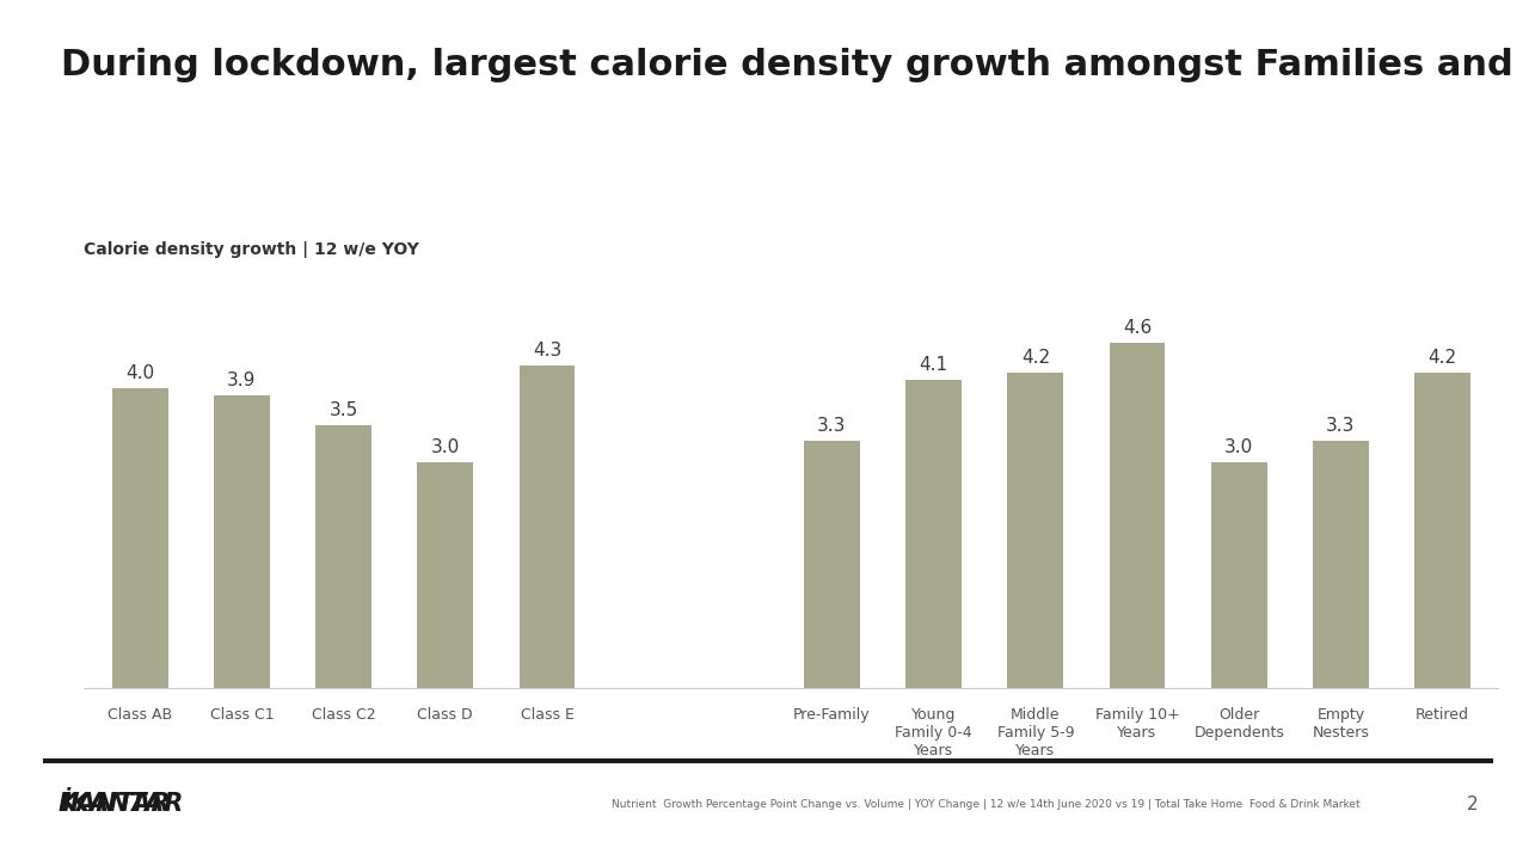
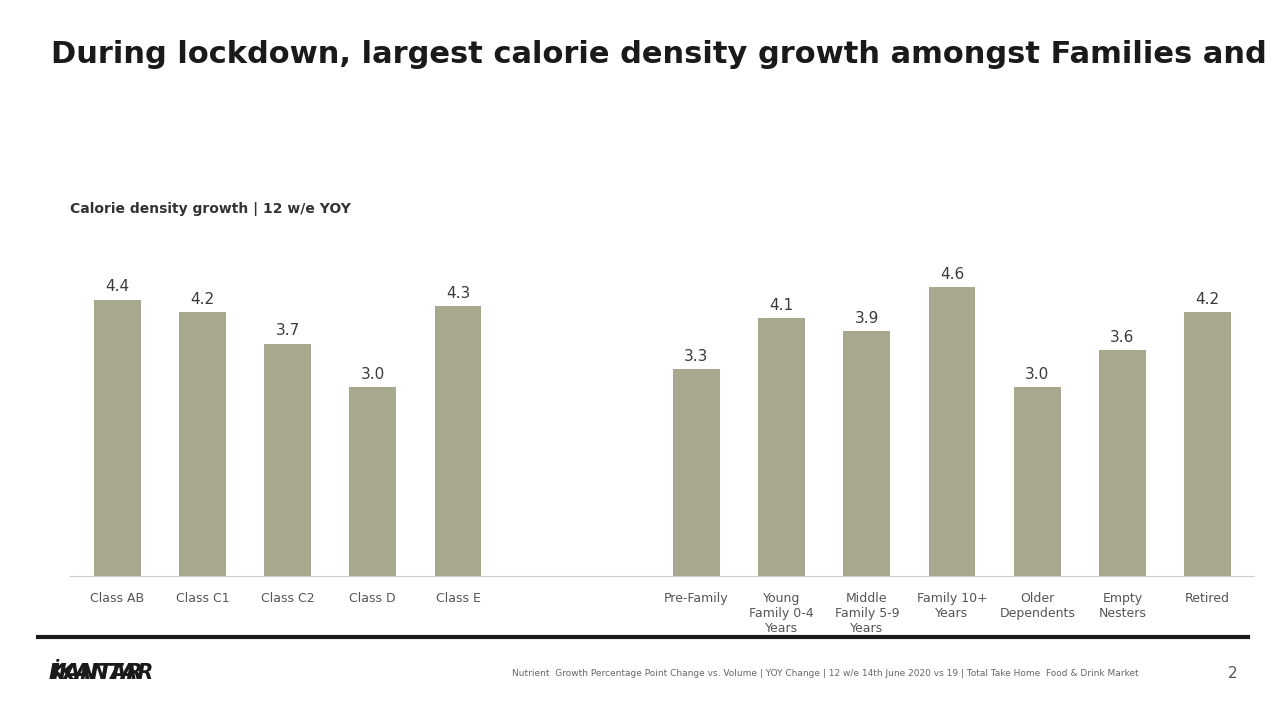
Class AB: 4.0 -> 4.4
Class C1: 3.9 -> 4.2
Class C2: 3.5 -> 3.7
Middle Family 5-9 Years: 4.2 -> 3.9
Empty Nesters: 3.3 -> 3.6
